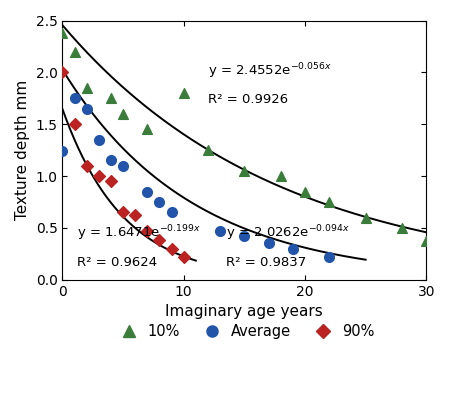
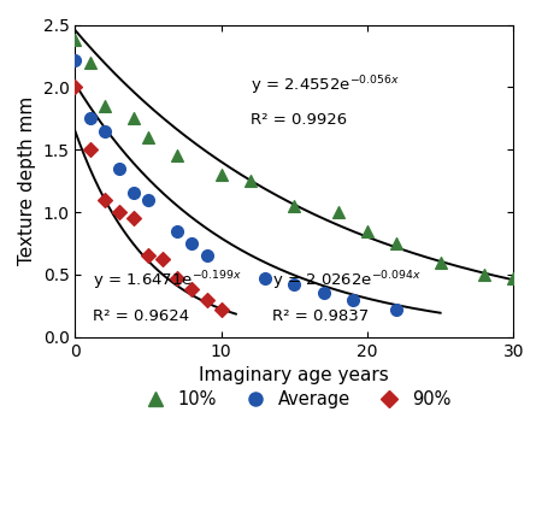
Average/0: 1.24 -> 2.22
10%/10: 1.80 -> 1.30
10%/30: 0.37 -> 0.47
